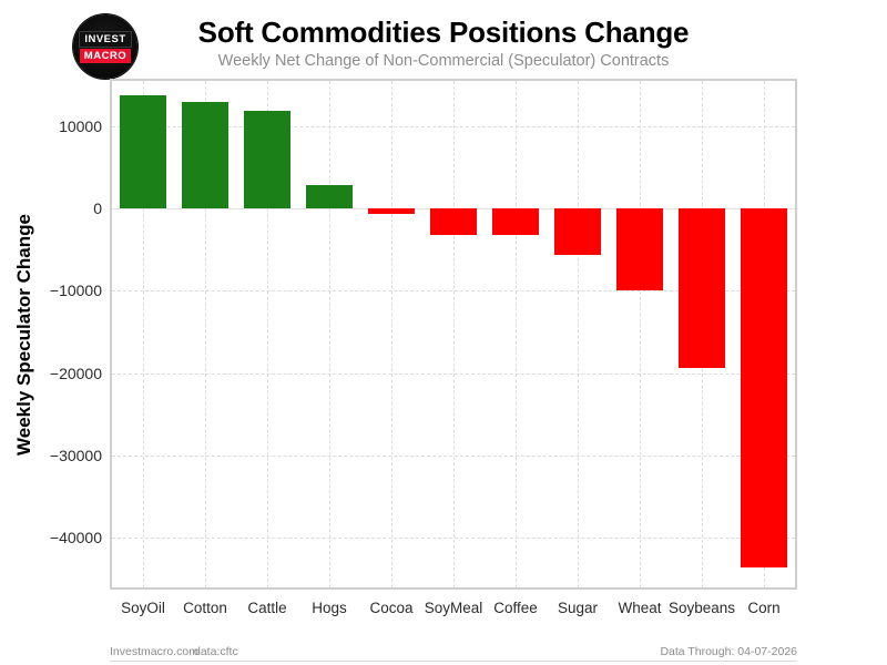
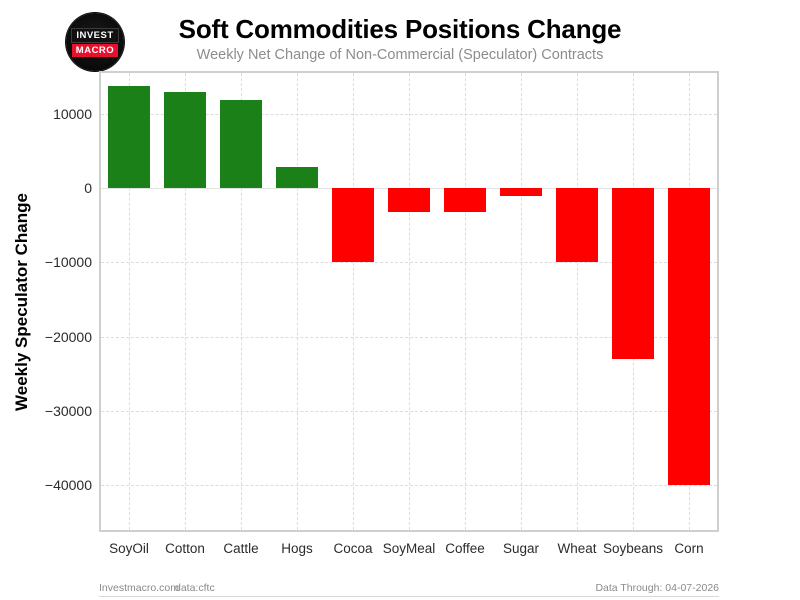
Cocoa: -1000 -> -10000
Sugar: -6000 -> -1000
Soybeans: -19000 -> -23000
Corn: -44000 -> -40000
